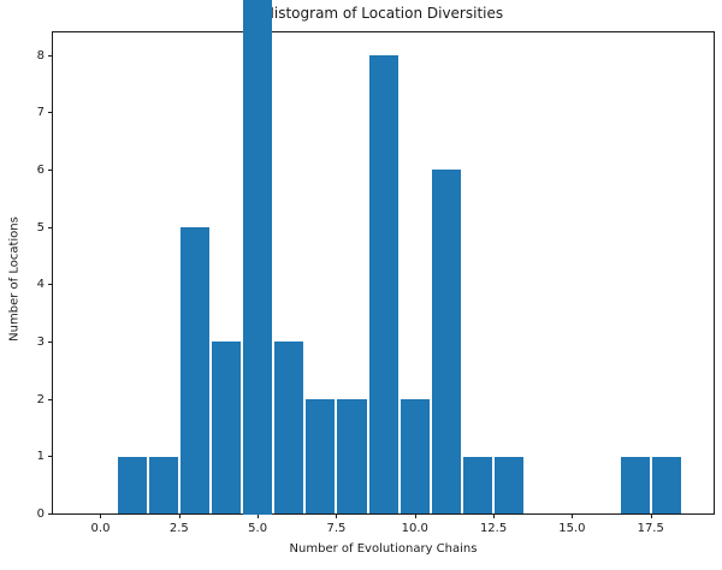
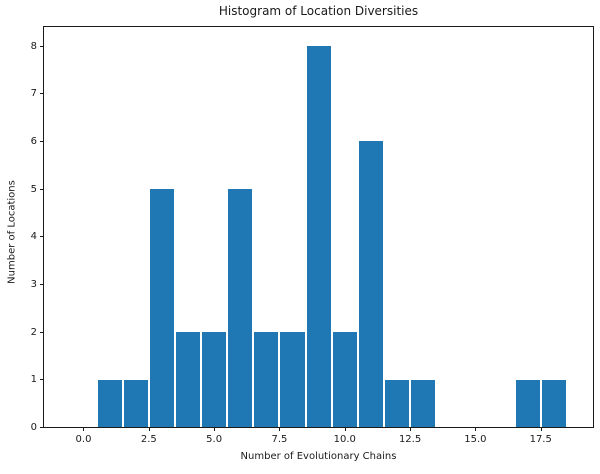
4: 3 -> 2
5: 9 -> 2
6: 3 -> 5
